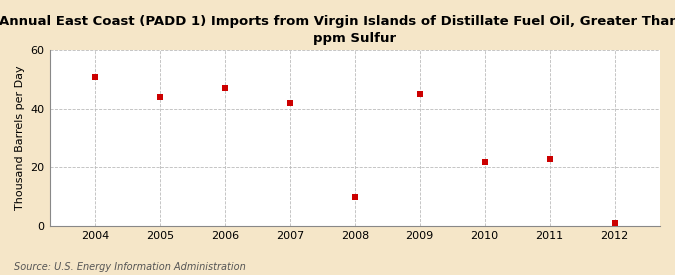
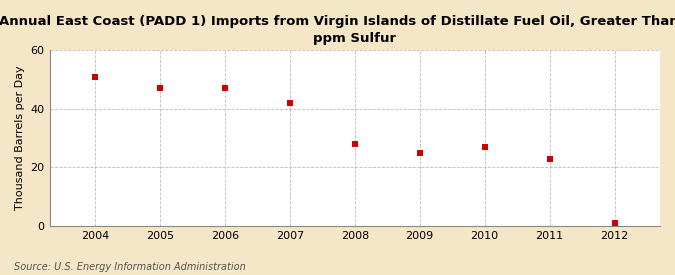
2005: 44 -> 47
2008: 10 -> 28
2009: 45 -> 25
2010: 22 -> 27
